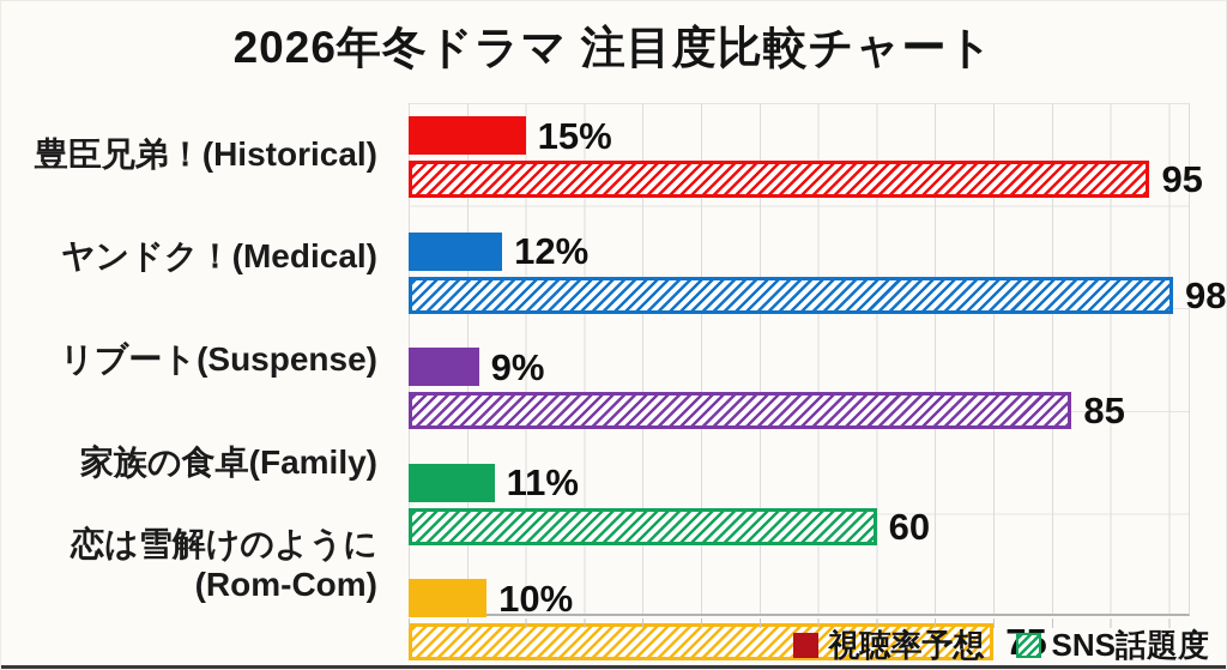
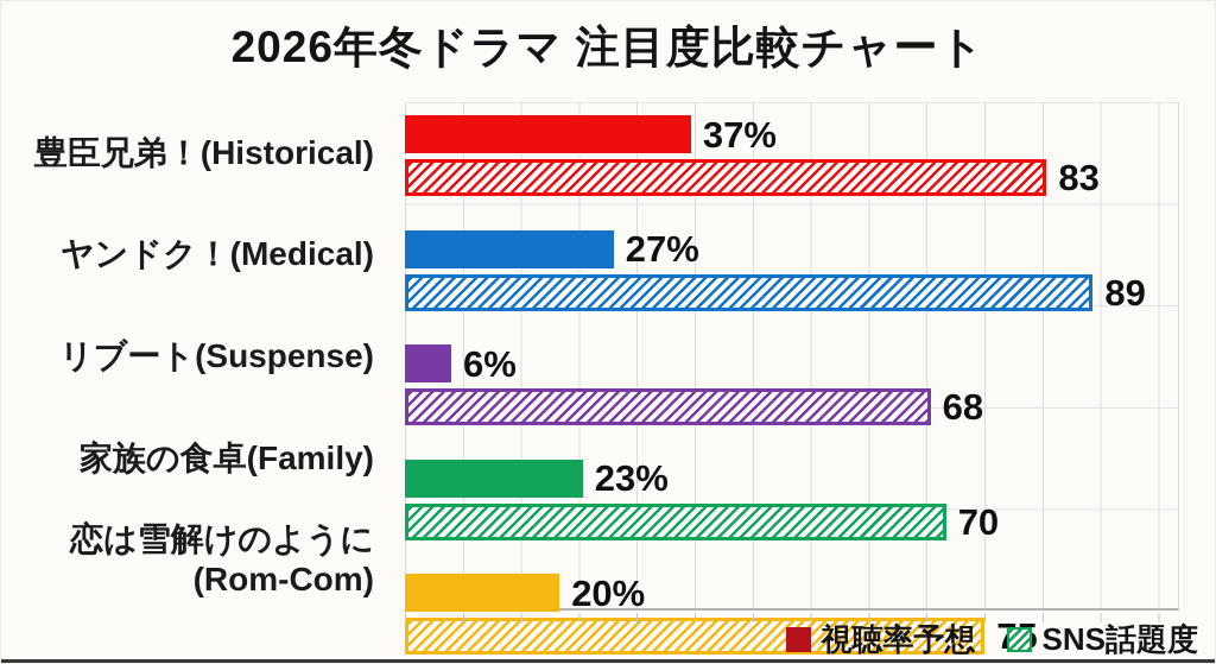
視聴率予想/豊臣兄弟！(Historical): 15% -> 37%
SNS話題度/豊臣兄弟！(Historical): 95 -> 83
視聴率予想/ヤンドク！(Medical): 12% -> 27%
SNS話題度/ヤンドク！(Medical): 98 -> 89
視聴率予想/リブート(Suspense): 9% -> 6%
SNS話題度/リブート(Suspense): 85 -> 68
視聴率予想/家族の食卓(Family): 11% -> 23%
SNS話題度/家族の食卓(Family): 60 -> 70
視聴率予想/恋は雪解けのように (Rom-Com): 10% -> 20%
